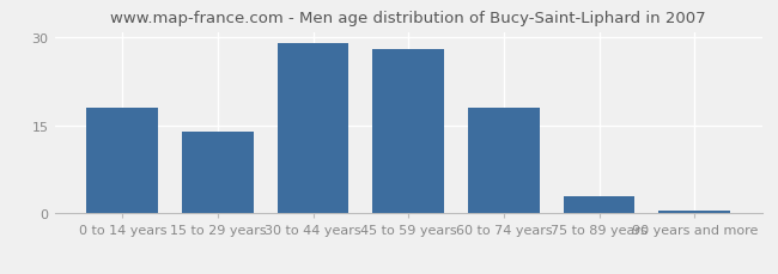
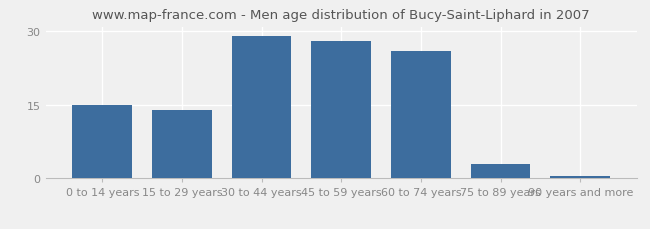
0 to 14 years: 18.0 -> 15.0
60 to 74 years: 18.0 -> 26.0
